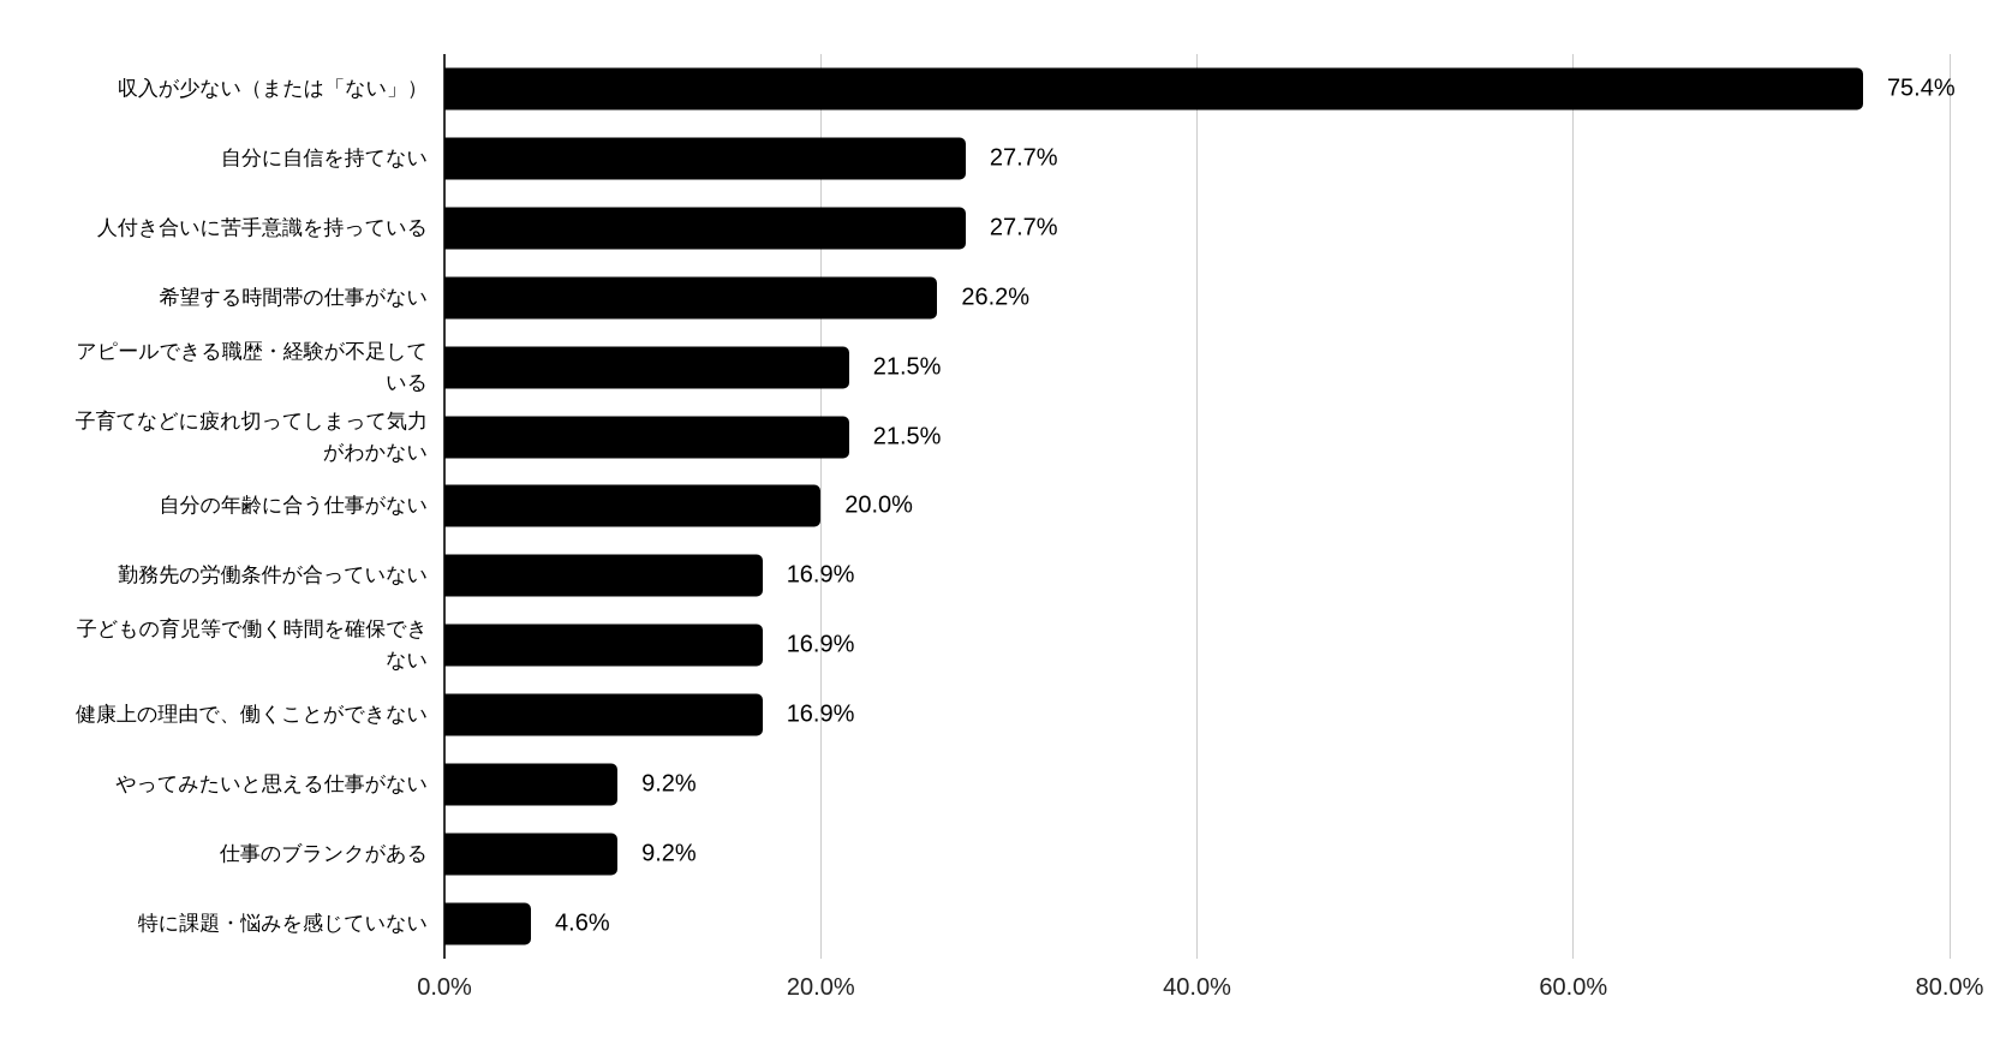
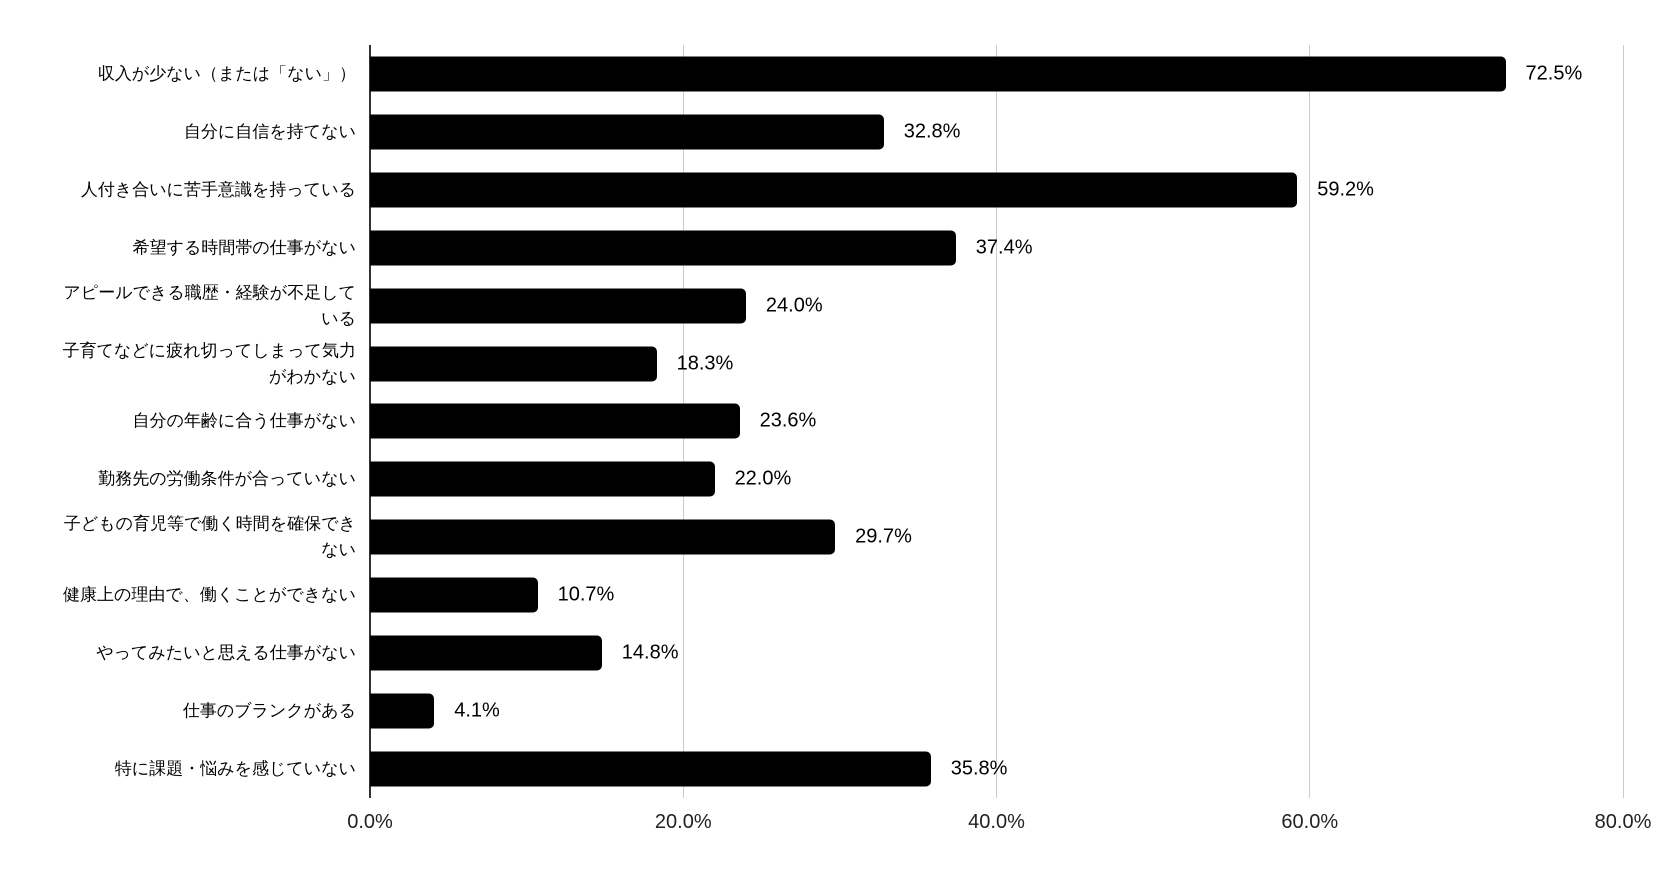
収入が少ない（または「ない」）: 75.4% -> 72.5%
自分に自信を持てない: 27.7% -> 32.8%
人付き合いに苦手意識を持っている: 27.7% -> 59.2%
希望する時間帯の仕事がない: 26.2% -> 37.4%
アピールできる職歴・経験が不足している: 21.5% -> 24.0%
子育てなどに疲れ切ってしまって気力がわかない: 21.5% -> 18.3%
自分の年齢に合う仕事がない: 20.0% -> 23.6%
勤務先の労働条件が合っていない: 16.9% -> 22.0%
子どもの育児等で働く時間を確保できない: 16.9% -> 29.7%
健康上の理由で、働くことができない: 16.9% -> 10.7%
やってみたいと思える仕事がない: 9.2% -> 14.8%
仕事のブランクがある: 9.2% -> 4.1%
特に課題・悩みを感じていない: 4.6% -> 35.8%
